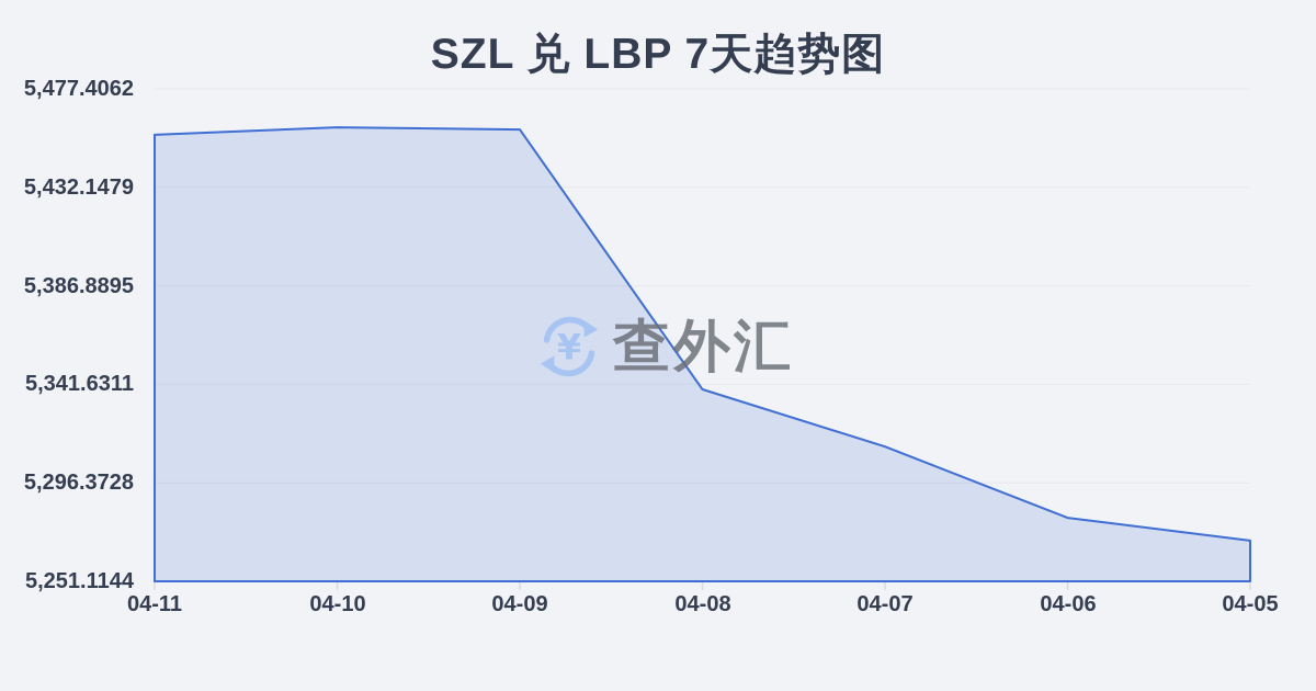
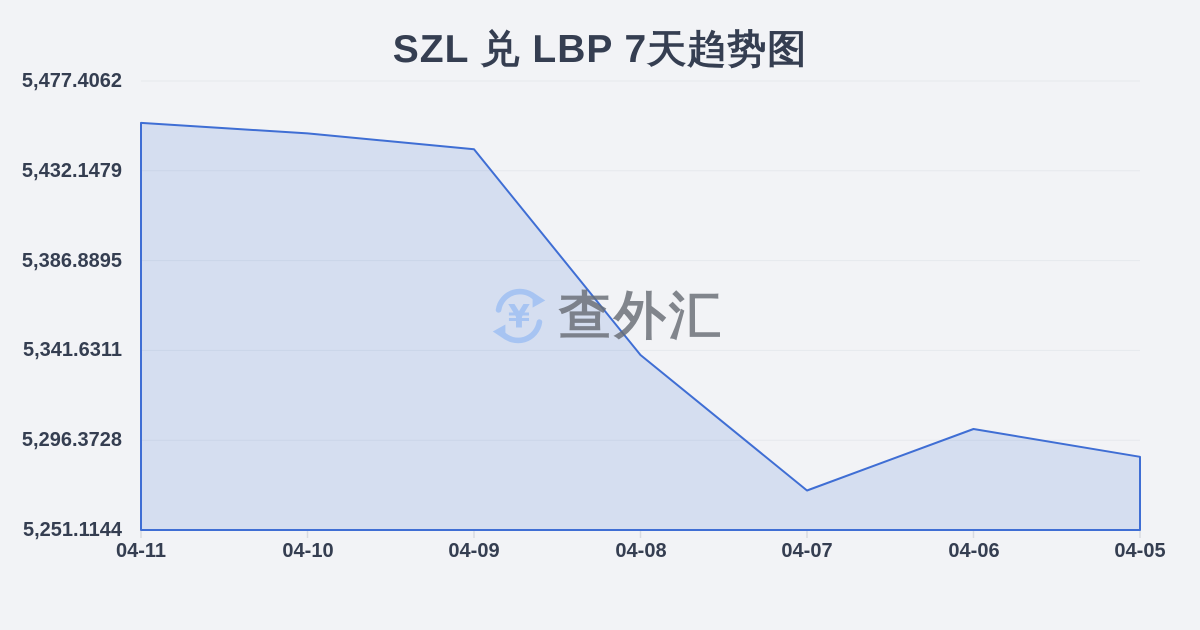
04-10: 5460 -> 5451
04-09: 5459 -> 5443
04-07: 5313 -> 5271
04-06: 5280 -> 5302
04-05: 5270 -> 5288
